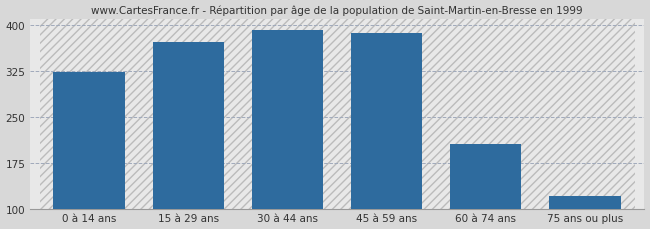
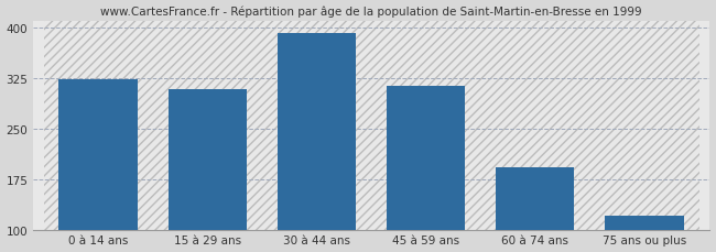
15 à 29 ans: 372 -> 308
45 à 59 ans: 386 -> 313
60 à 74 ans: 206 -> 193
